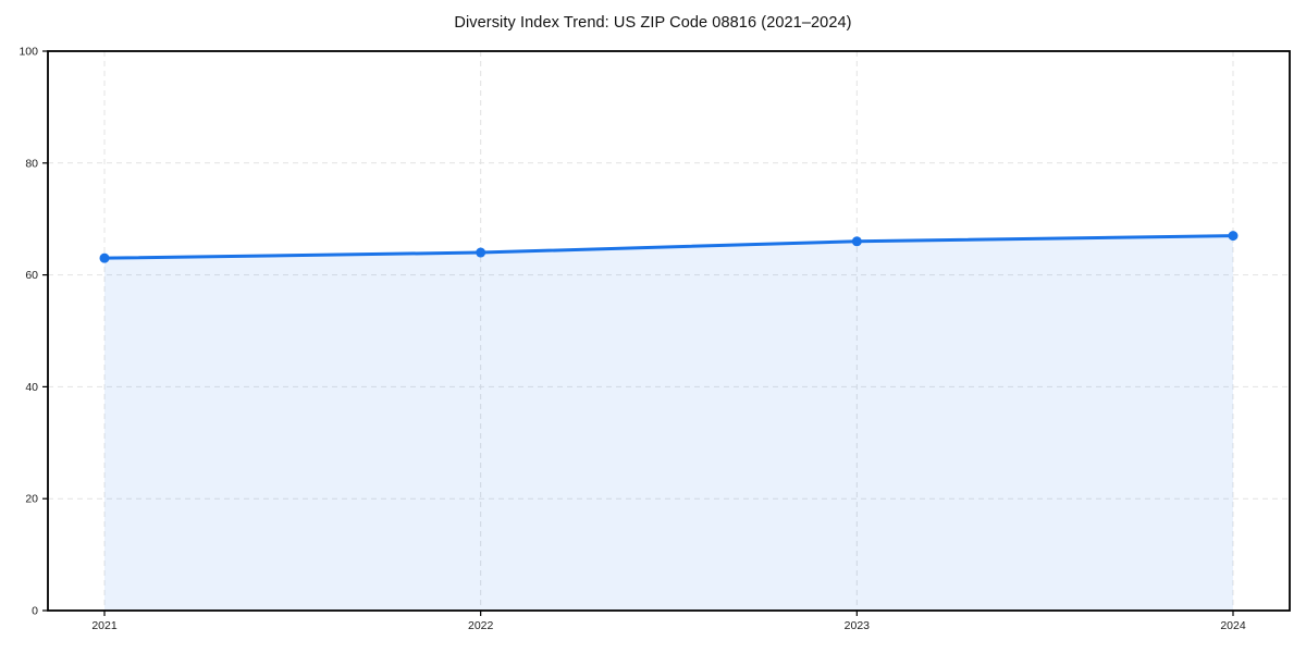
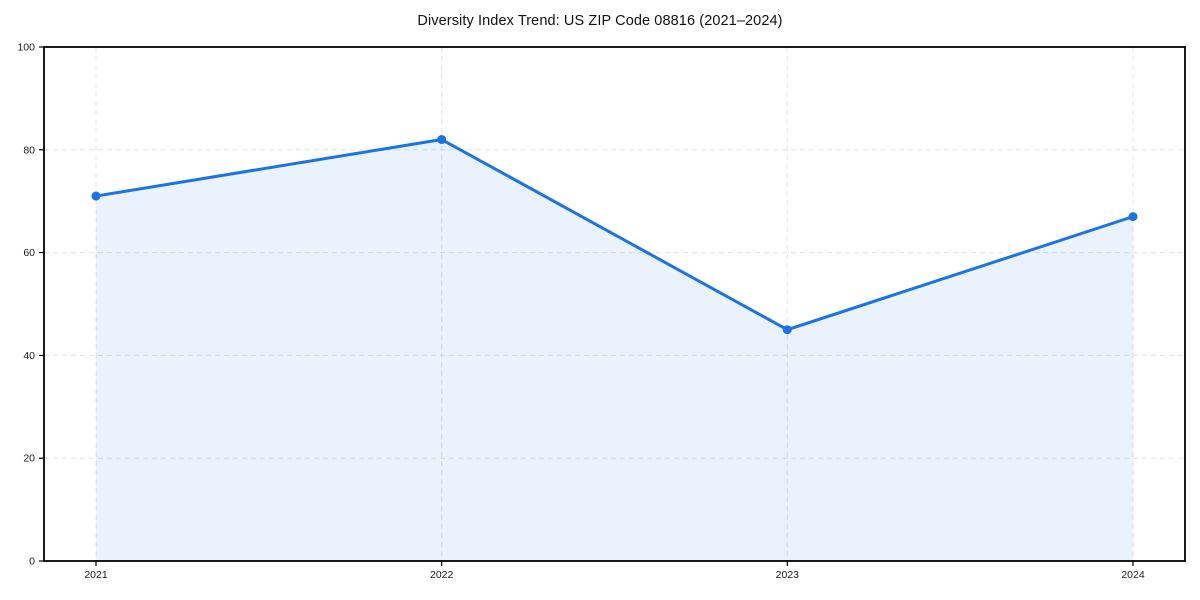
2021: 63 -> 71
2022: 64 -> 82
2023: 66 -> 45
